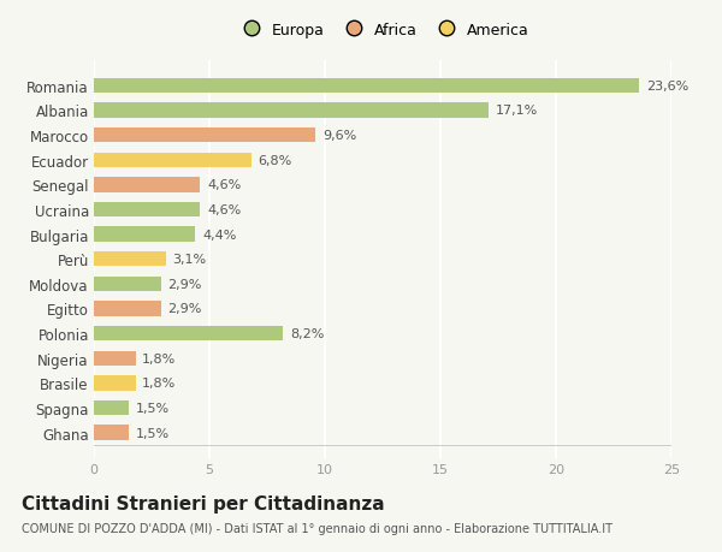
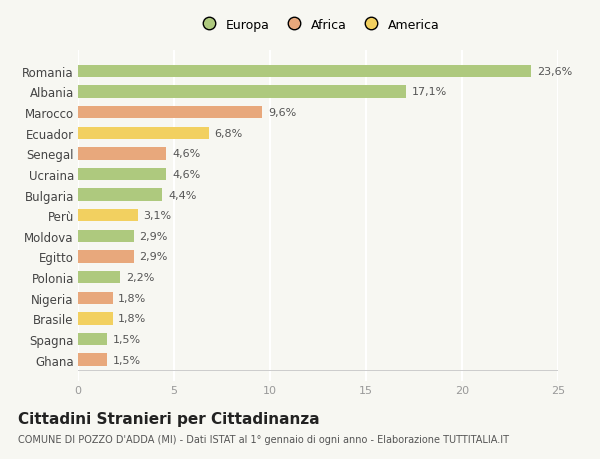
Polonia: 8,2% -> 2,2%
